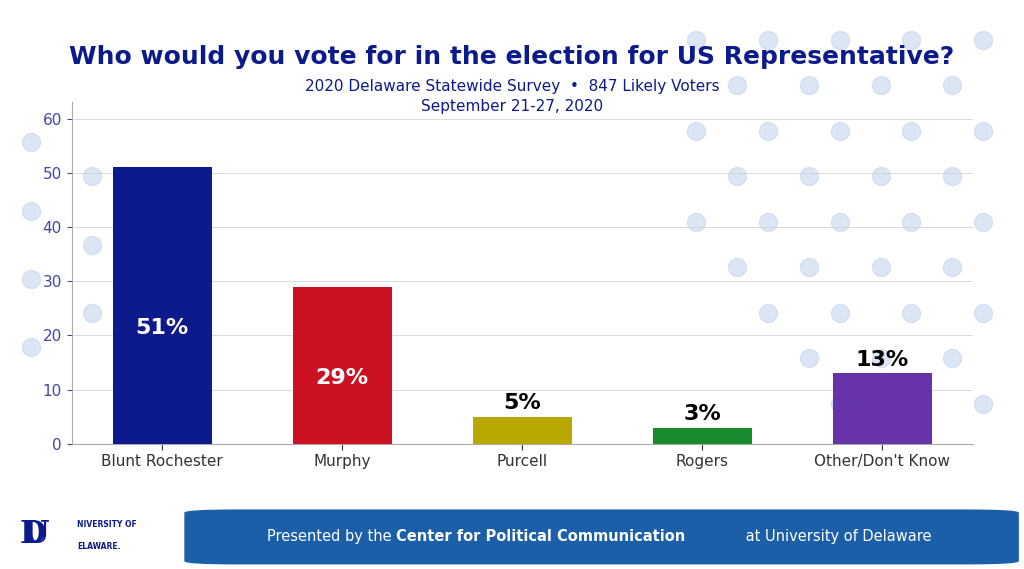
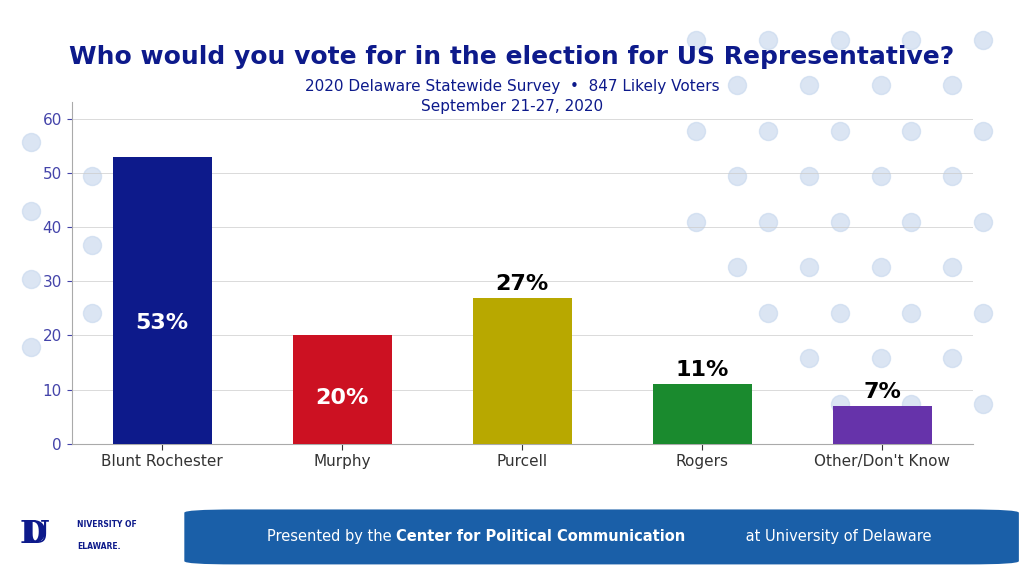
Blunt Rochester: 51% -> 53%
Murphy: 29% -> 20%
Purcell: 5% -> 27%
Rogers: 3% -> 11%
Other/Don't Know: 13% -> 7%
